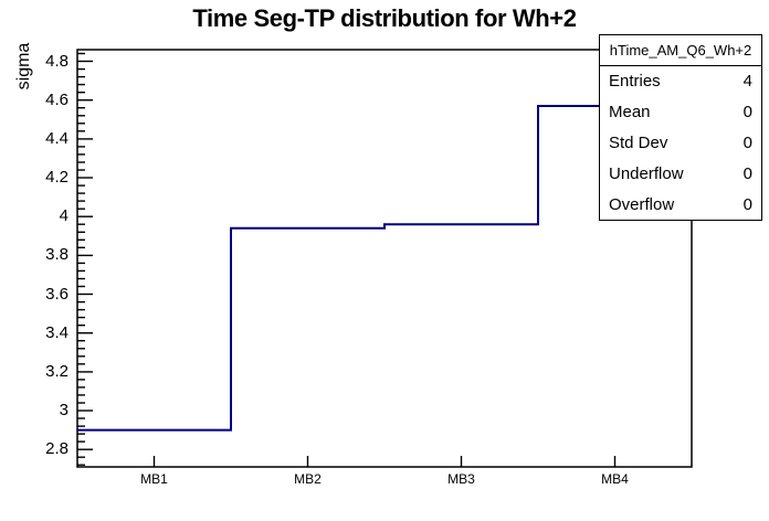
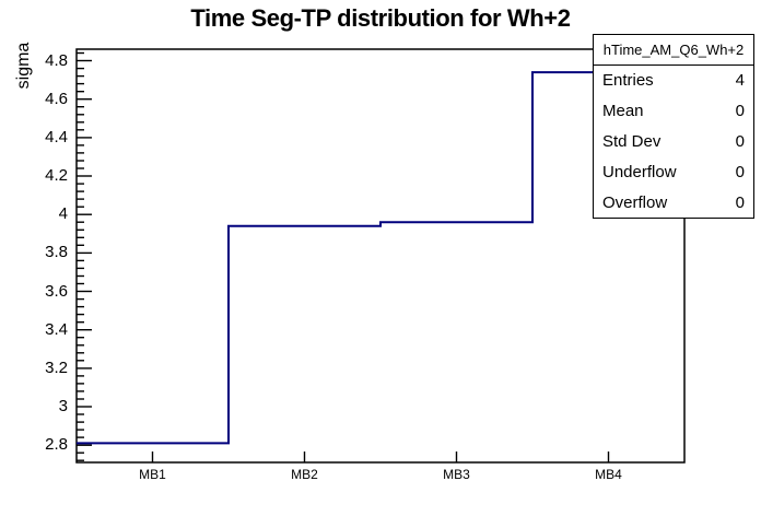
MB1: 2.90 -> 2.81
MB4: 4.57 -> 4.74
